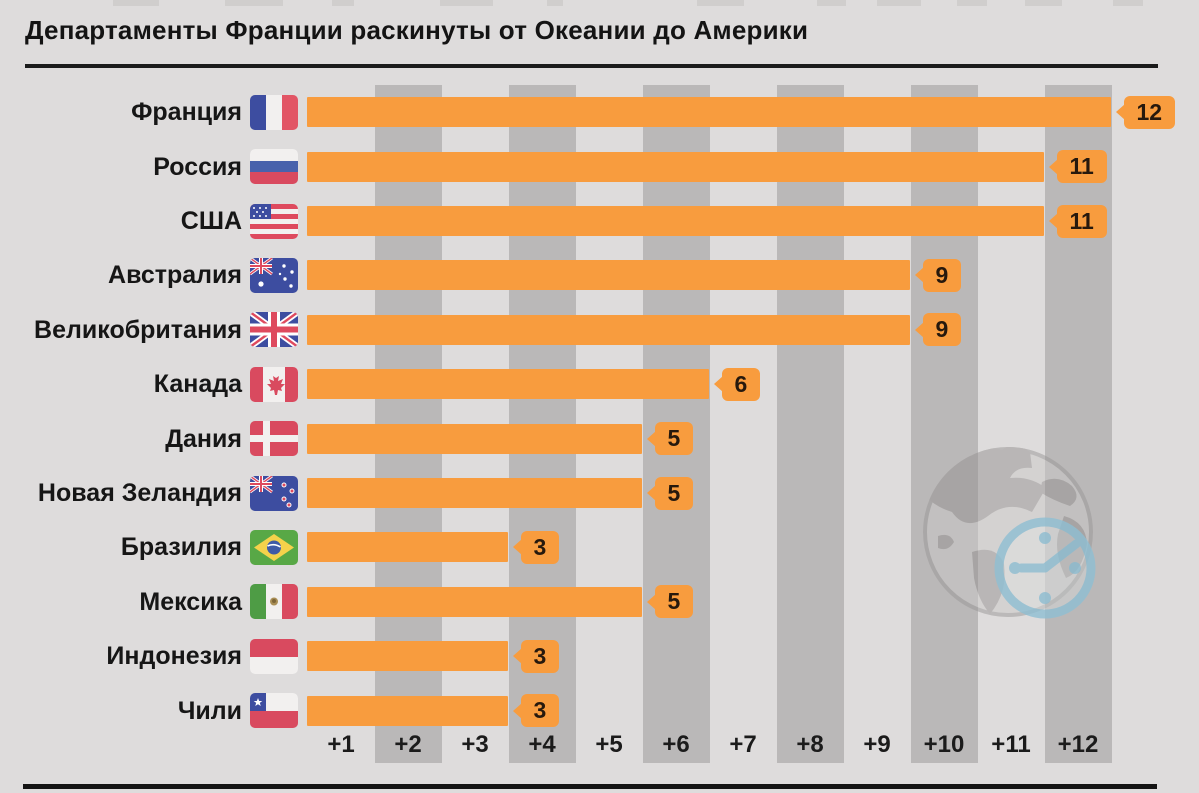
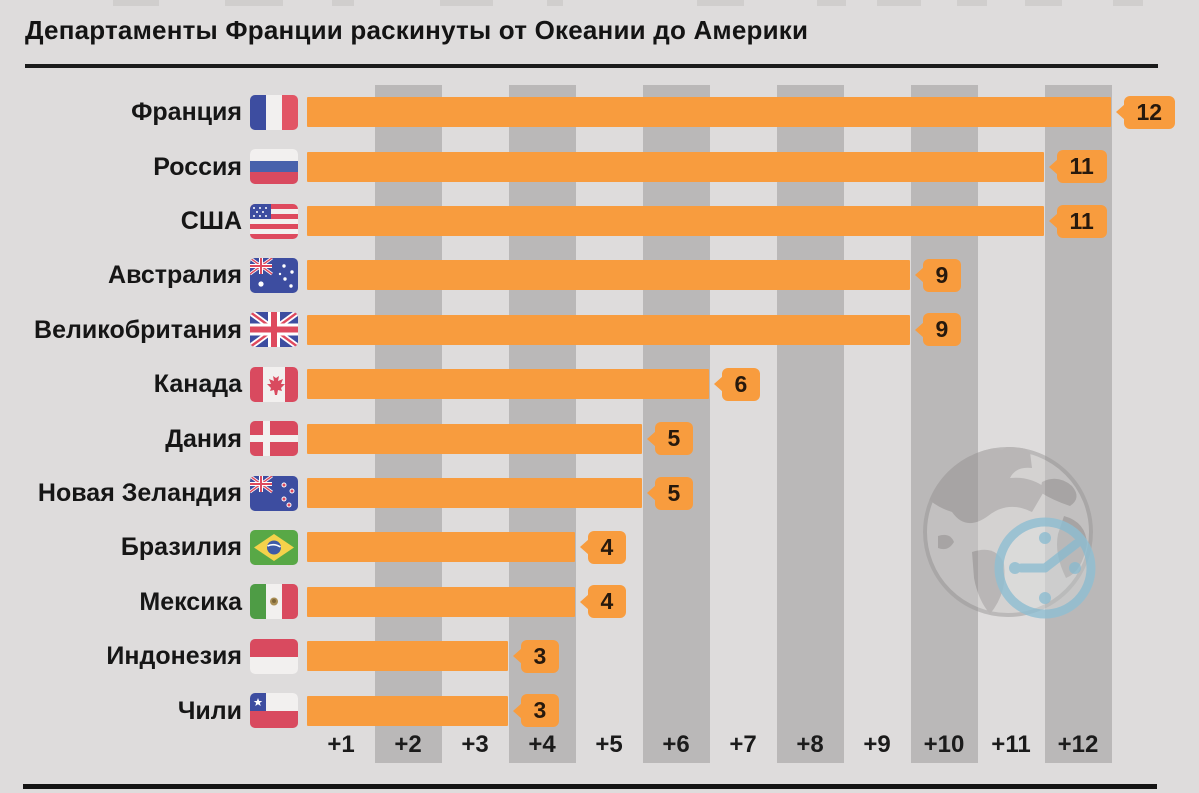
Бразилия: 3 -> 4
Мексика: 5 -> 4
